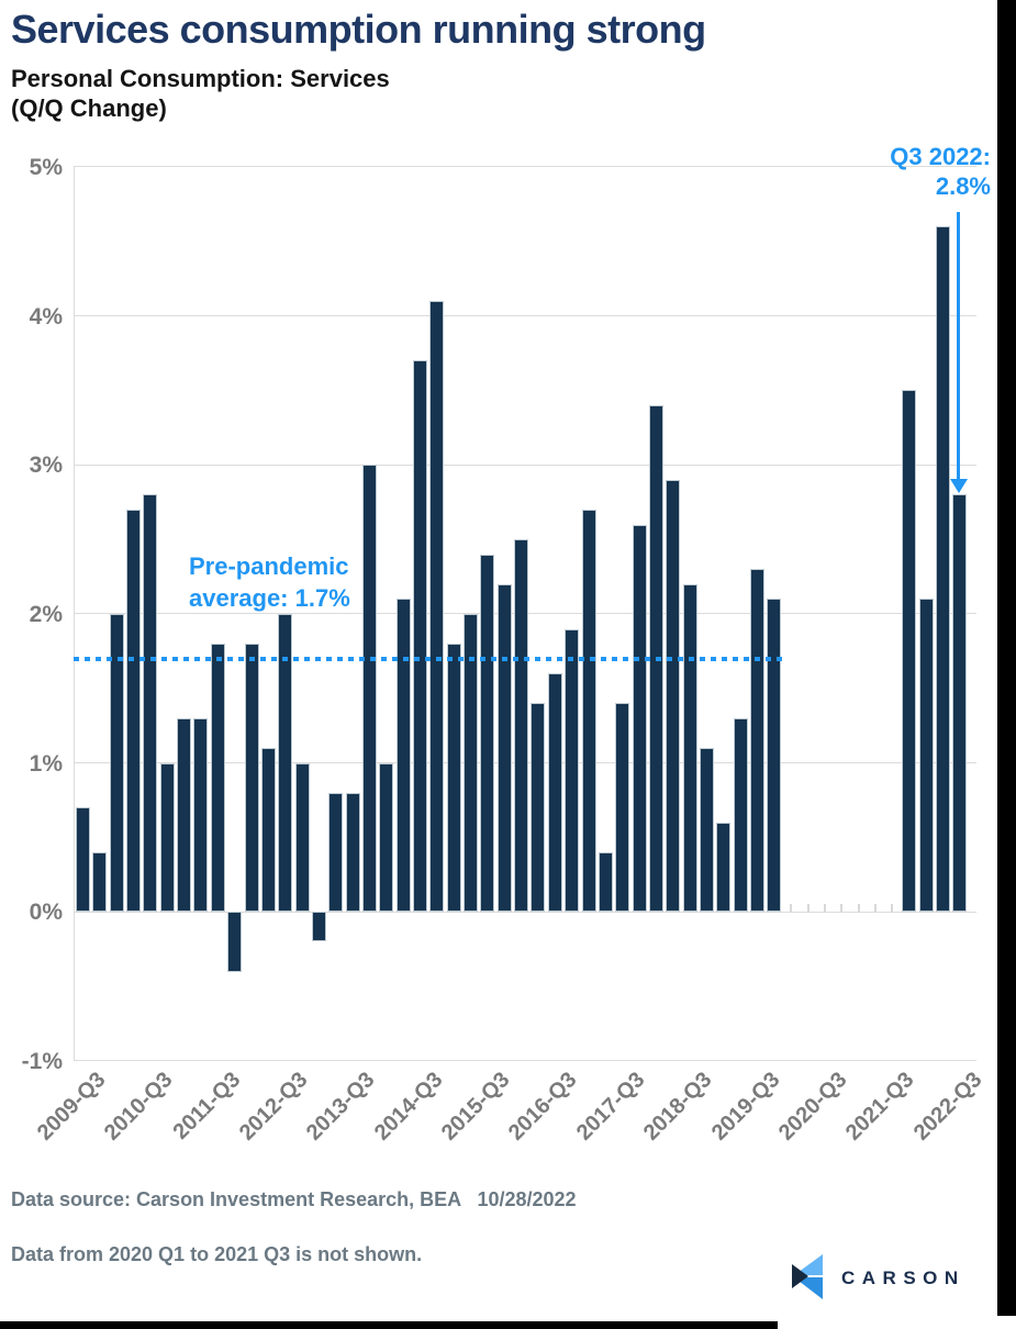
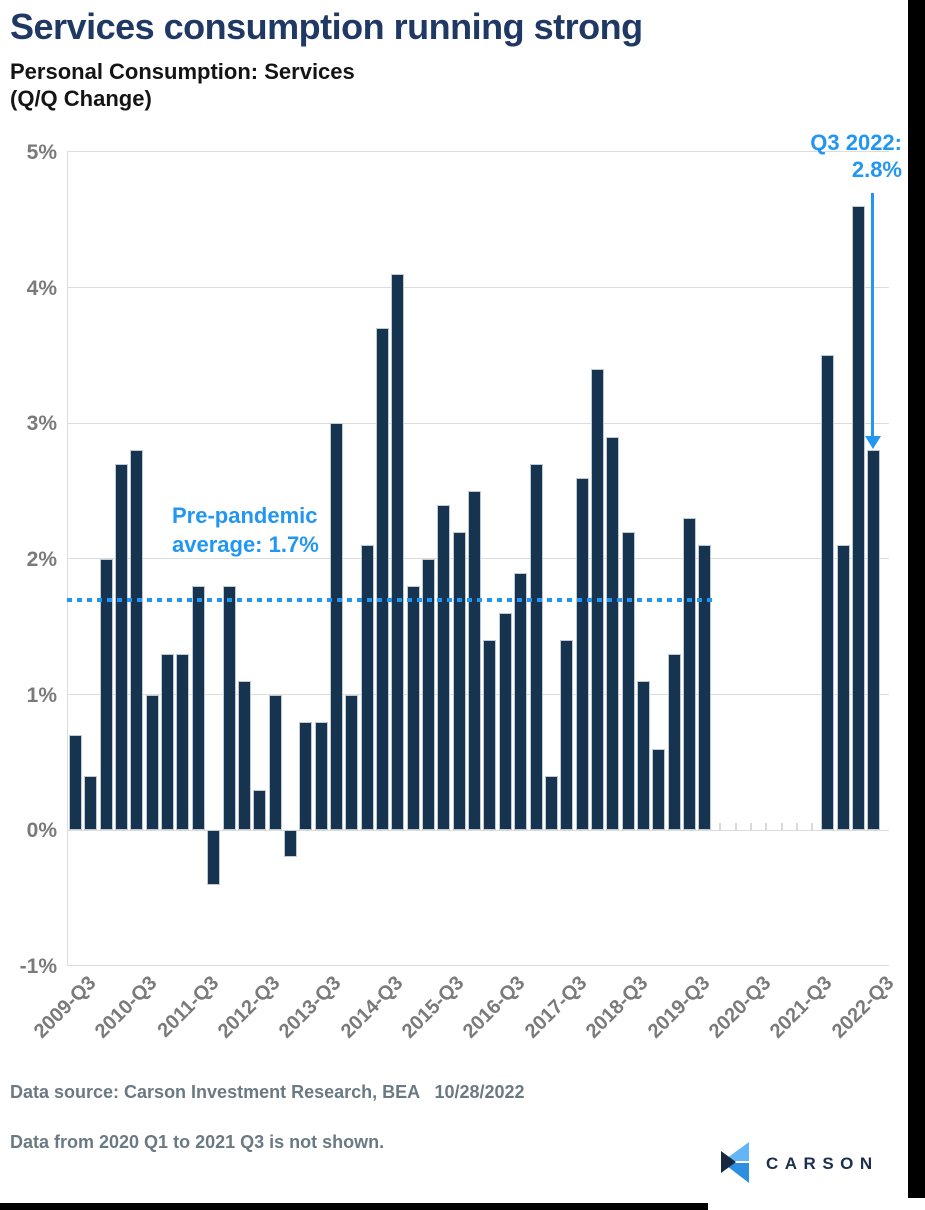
2012-Q3: 2.0% -> 0.3%
